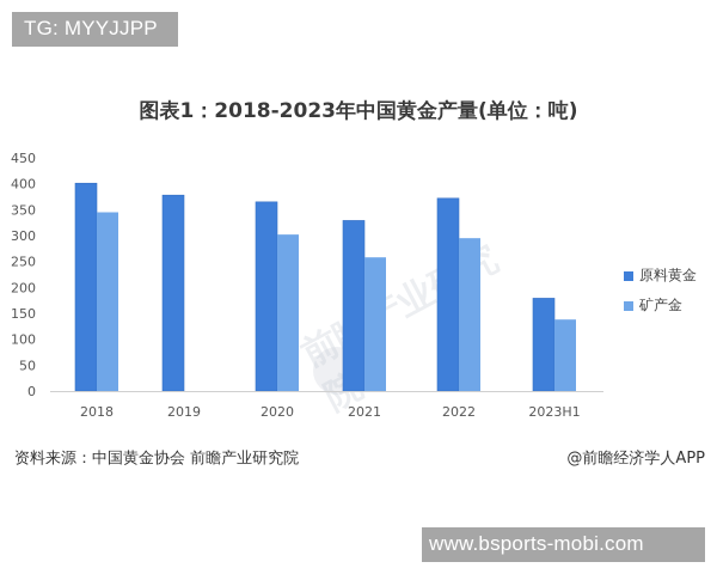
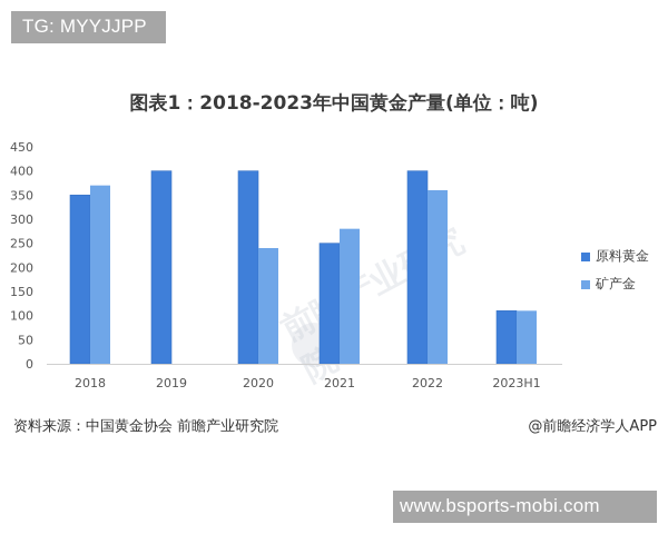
原料黄金/2018: 400 -> 350
矿产金/2018: 340 -> 370
原料黄金/2019: 380 -> 400
原料黄金/2020: 360 -> 400
矿产金/2020: 300 -> 240
原料黄金/2021: 330 -> 250
矿产金/2021: 260 -> 280
原料黄金/2022: 370 -> 400
矿产金/2022: 300 -> 360
原料黄金/2023H1: 180 -> 110
矿产金/2023H1: 140 -> 110
